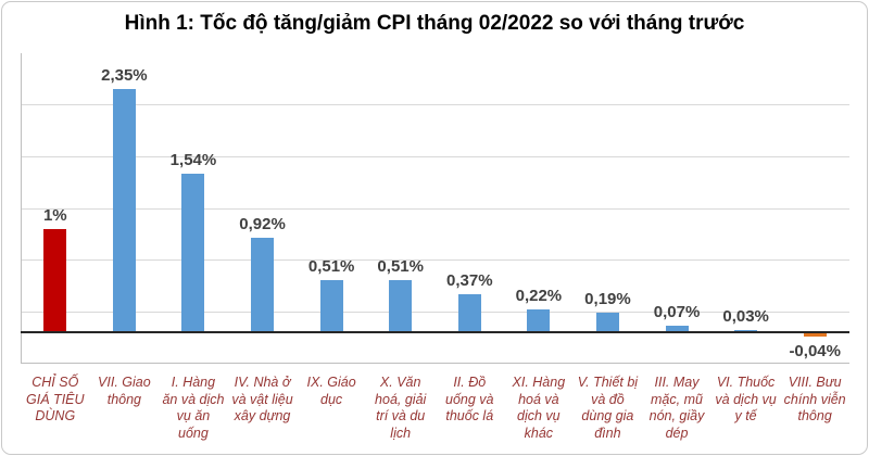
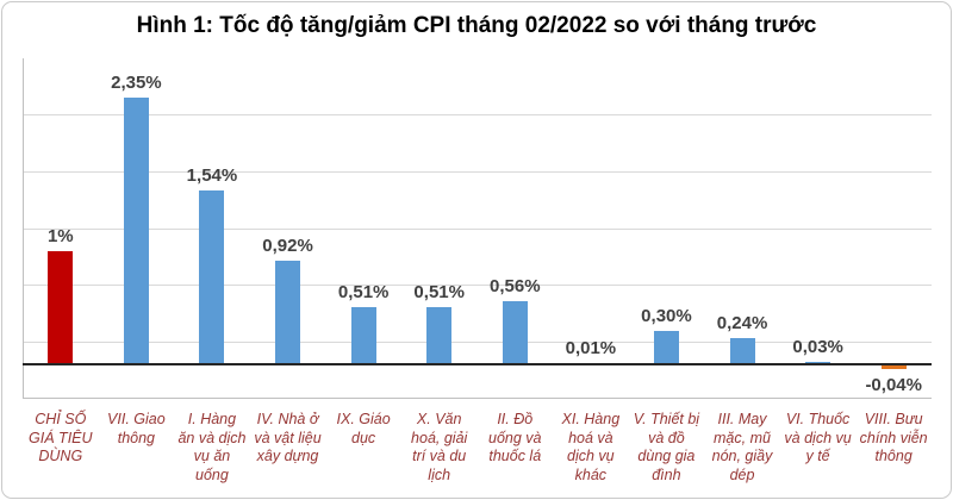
II. Đồ uống và thuốc lá: 0,37% -> 0,56%
XI. Hàng hoá và dịch vụ khác: 0,22% -> 0,01%
V. Thiết bị và đồ dùng gia đình: 0,19% -> 0,30%
III. May mặc, mũ nón, giầy dép: 0,07% -> 0,24%
